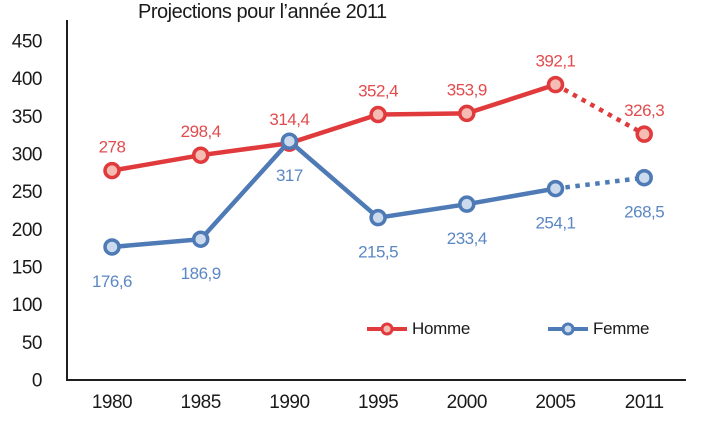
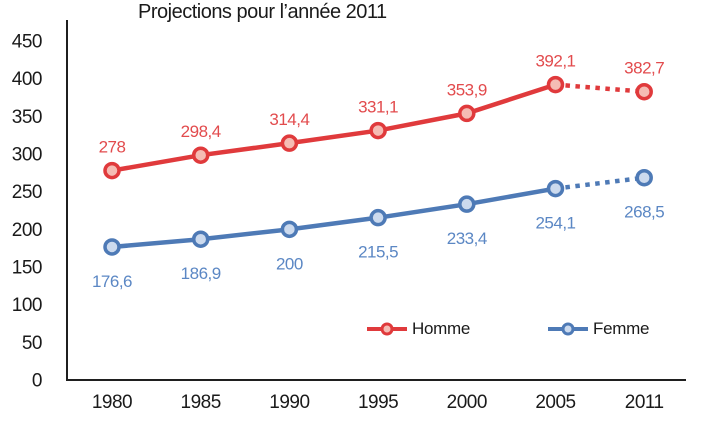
Femme/1990: 317 -> 200
Homme/1995: 352,4 -> 331,1
Homme/2011: 326,3 -> 382,7
